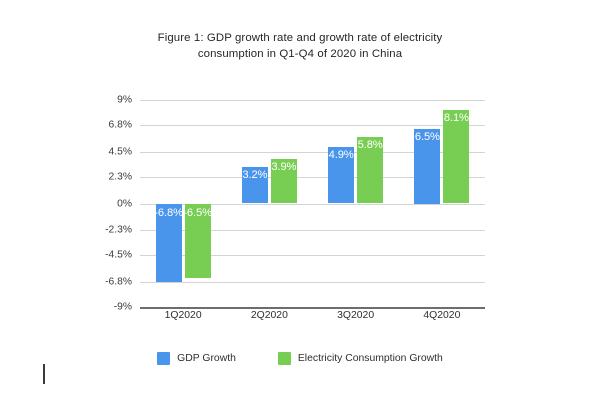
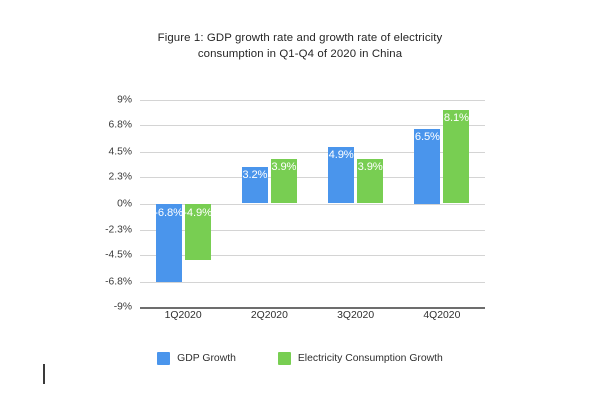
Electricity Consumption Growth/1Q2020: -6.5% -> -4.9%
Electricity Consumption Growth/3Q2020: 5.8% -> 3.9%
